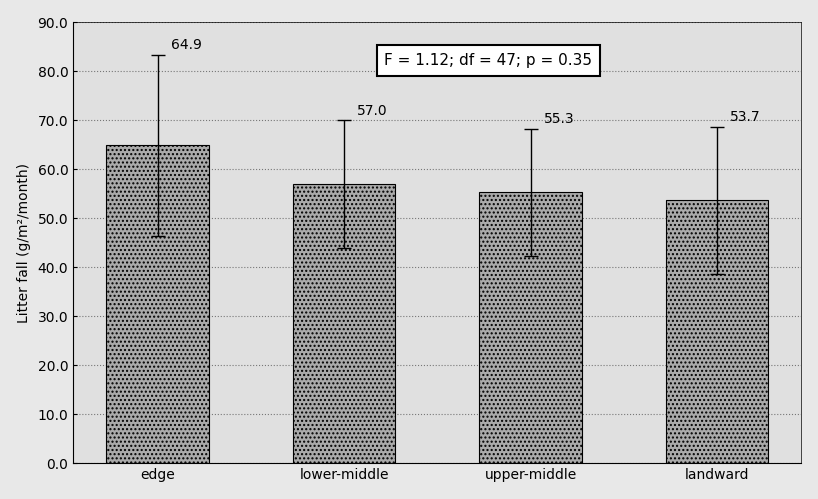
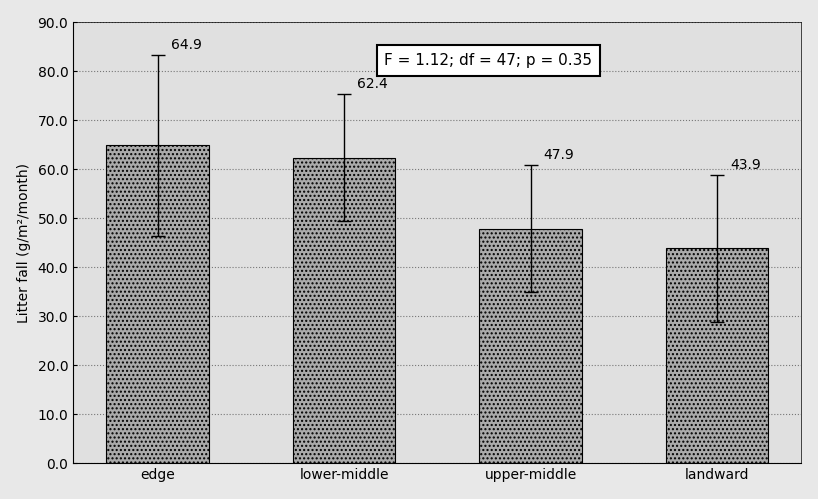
lower-middle: 57.0 -> 62.4
upper-middle: 55.3 -> 47.9
landward: 53.7 -> 43.9
